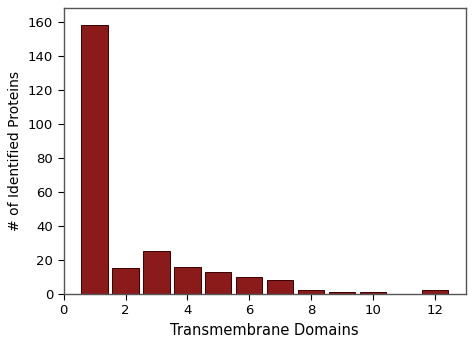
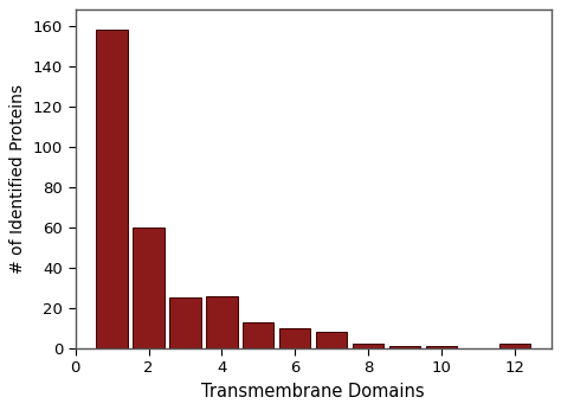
2: 15 -> 60
4: 16 -> 26
